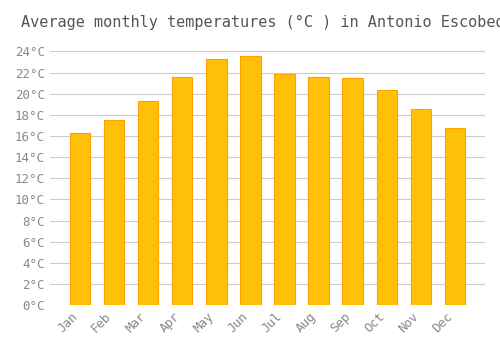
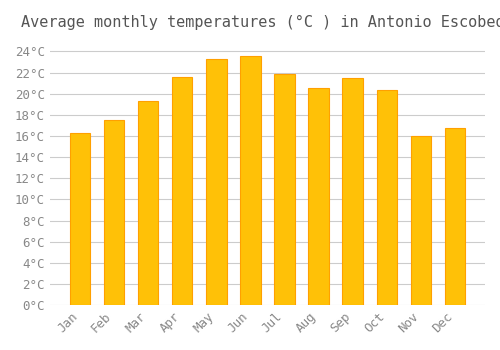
Aug: 21.6°C -> 20.5°C
Nov: 18.6°C -> 16.0°C
